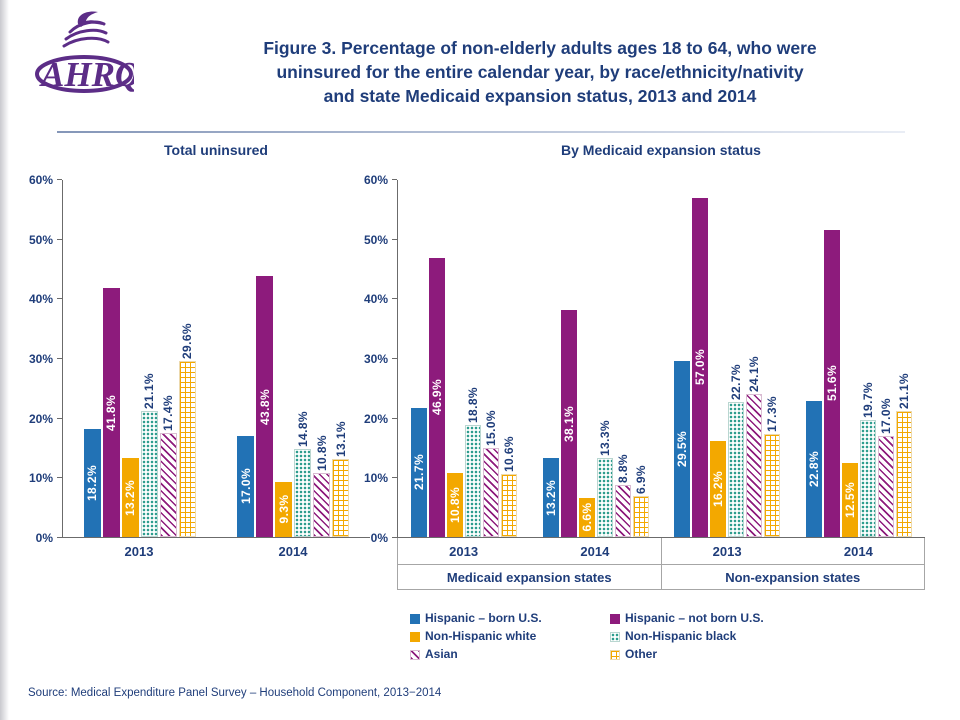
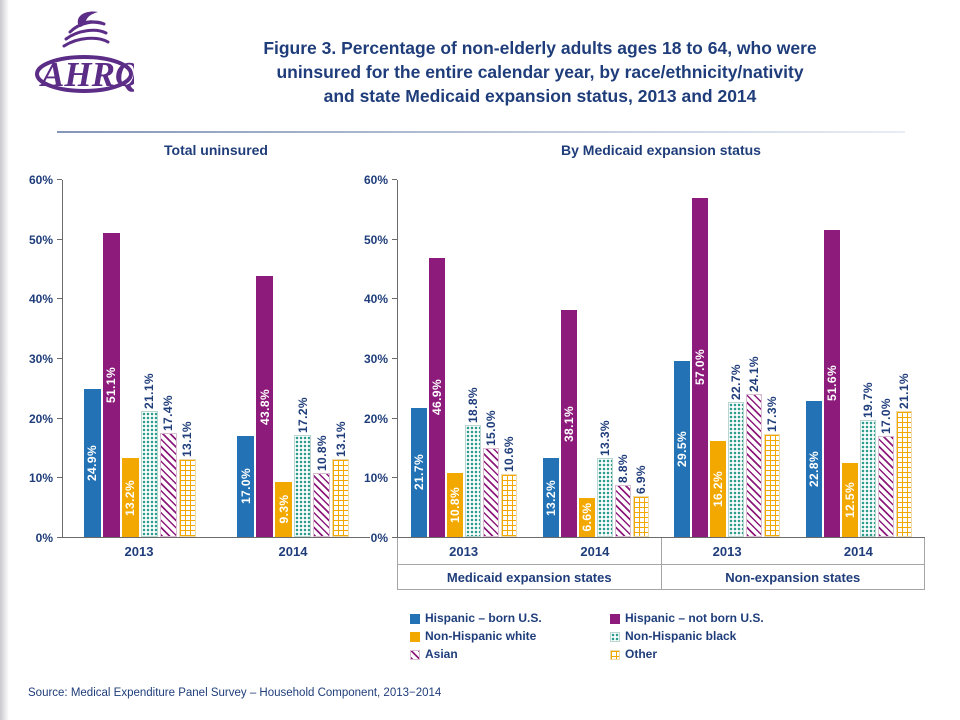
Total uninsured/Hispanic – born U.S./2013: 18.2% -> 24.9%
Total uninsured/Hispanic – not born U.S./2013: 41.8% -> 51.1%
Total uninsured/Other/2013: 29.6% -> 13.1%
Total uninsured/Non-Hispanic black/2014: 14.8% -> 17.2%
